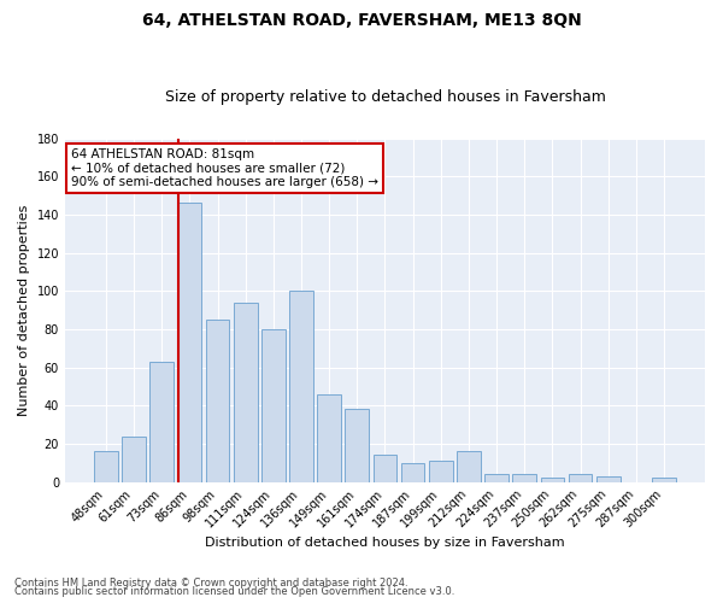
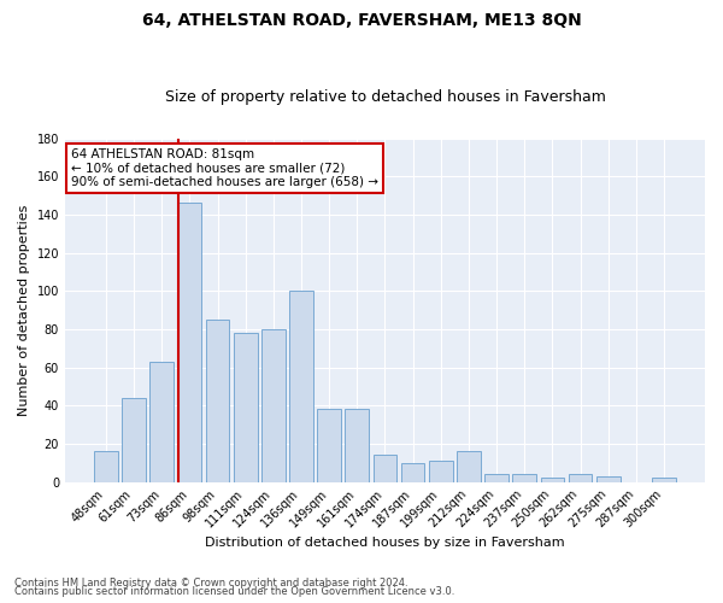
61sqm: 24 -> 44
111sqm: 94 -> 78
149sqm: 46 -> 38
